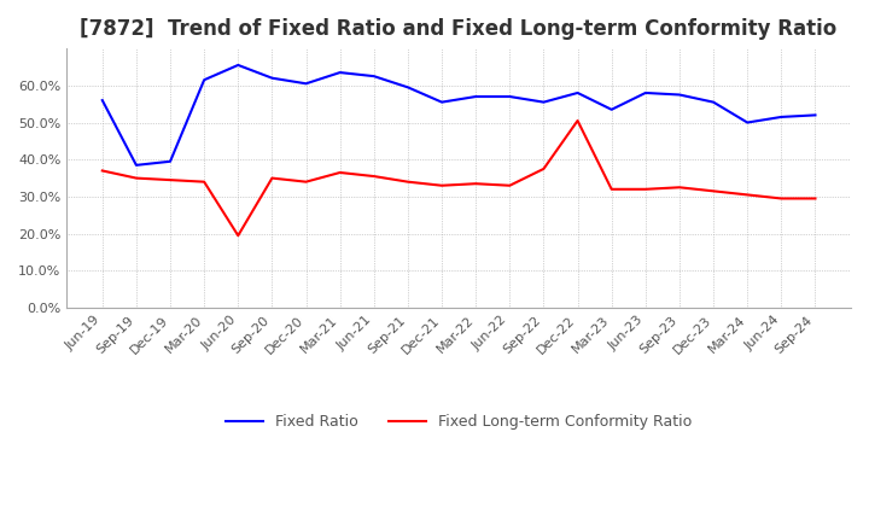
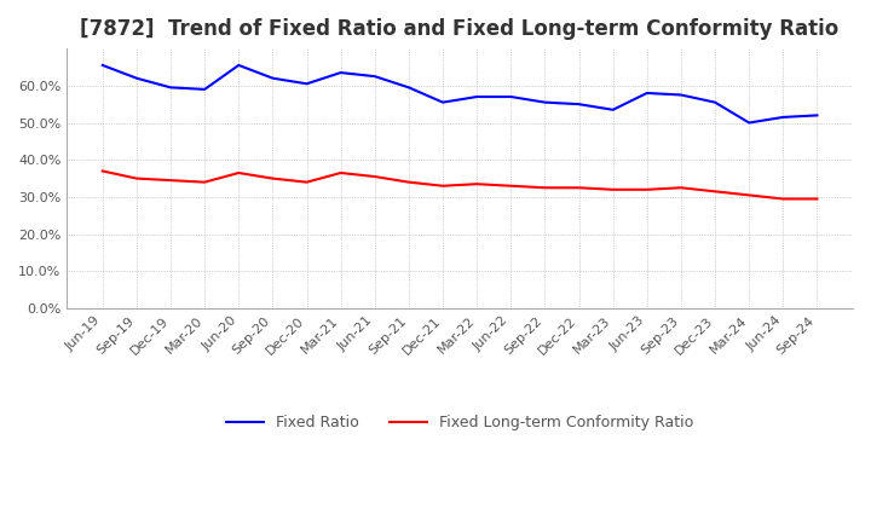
Fixed Ratio/Jun-19: 56.0% -> 65.5%
Fixed Ratio/Sep-19: 38.5% -> 62.0%
Fixed Ratio/Dec-19: 39.5% -> 59.5%
Fixed Ratio/Mar-20: 61.5% -> 59.0%
Fixed Long-term Conformity Ratio/Jun-20: 19.5% -> 36.5%
Fixed Long-term Conformity Ratio/Sep-22: 37.5% -> 32.5%
Fixed Ratio/Dec-22: 58.0% -> 55.0%
Fixed Long-term Conformity Ratio/Dec-22: 50.5% -> 32.5%
